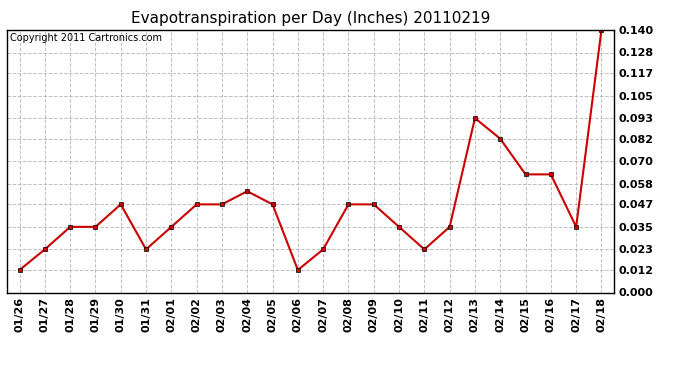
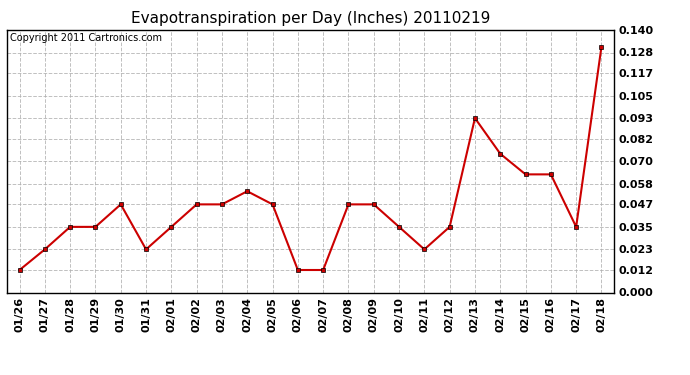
02/07: 0.023 -> 0.012
02/14: 0.082 -> 0.074
02/18: 0.140 -> 0.131
